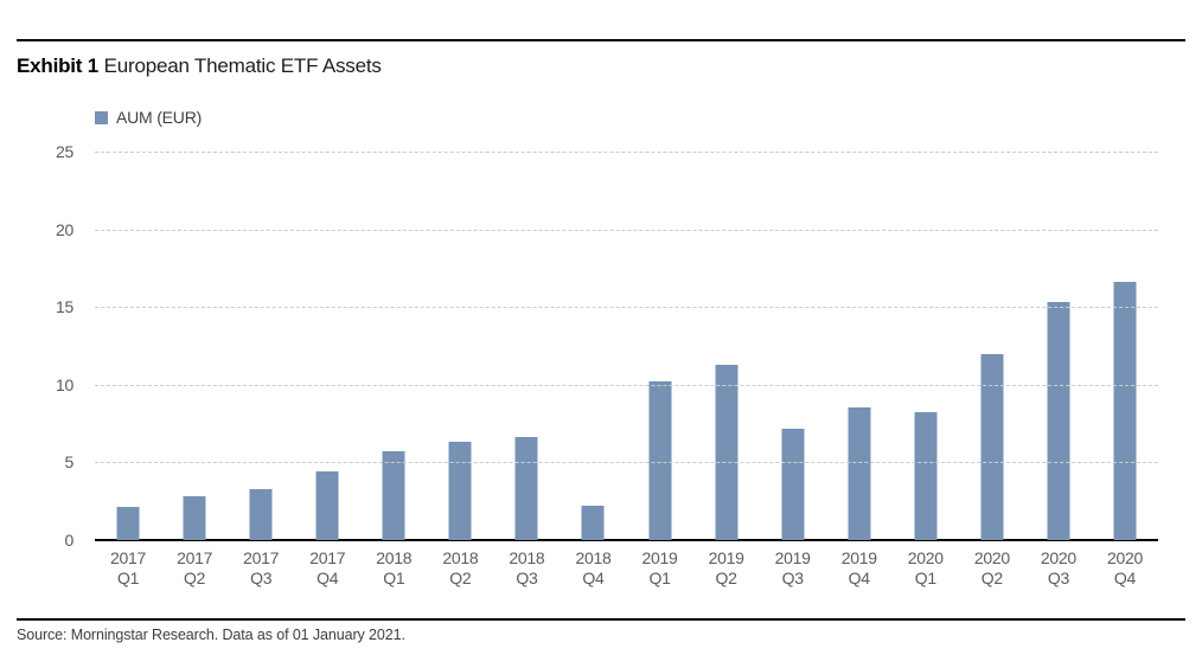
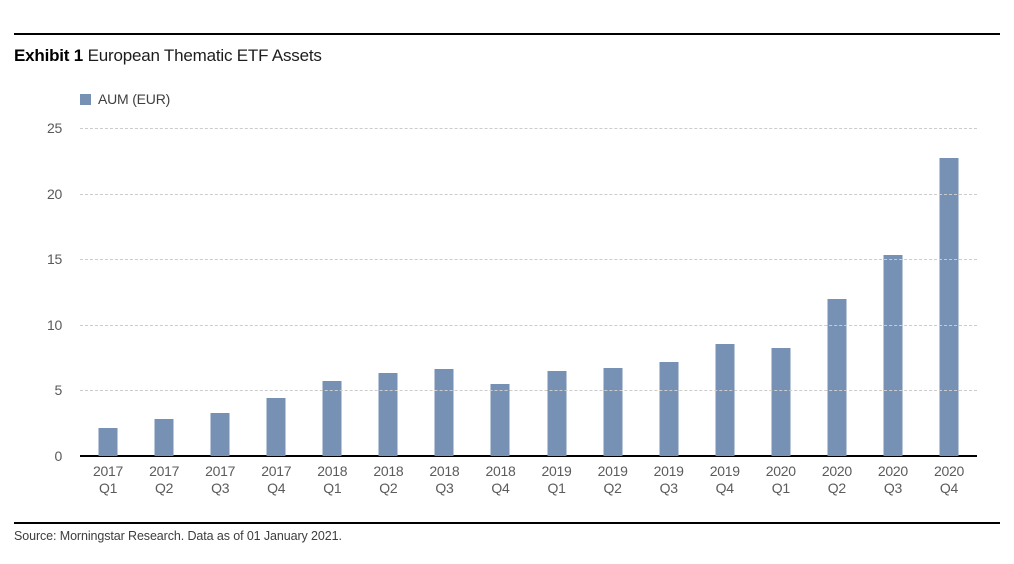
2018 Q4: 2.2 -> 5.5
2019 Q1: 10.2 -> 6.5
2019 Q2: 11.3 -> 6.7
2020 Q4: 16.6 -> 22.7
